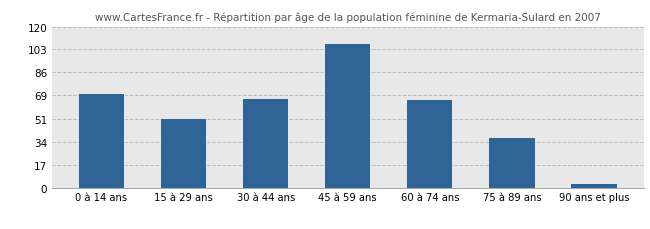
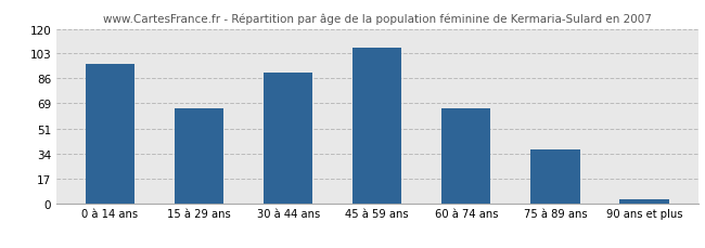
0 à 14 ans: 70 -> 96
15 à 29 ans: 51 -> 65
30 à 44 ans: 66 -> 90
